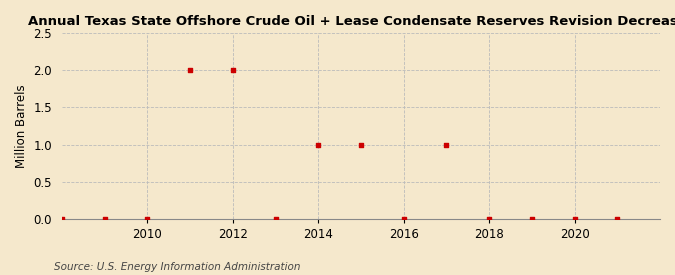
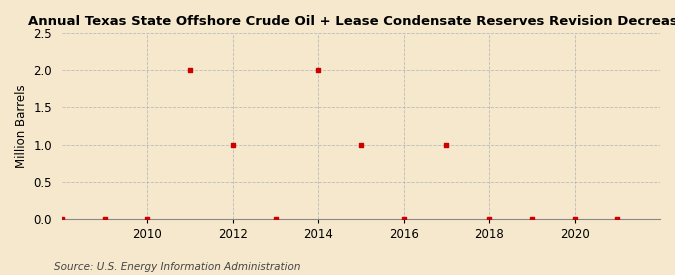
2012: 2 -> 1
2014: 1 -> 2
